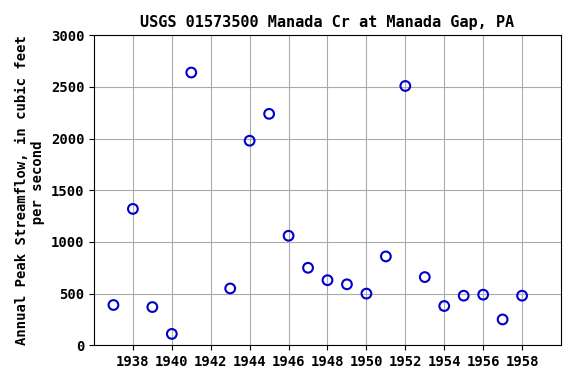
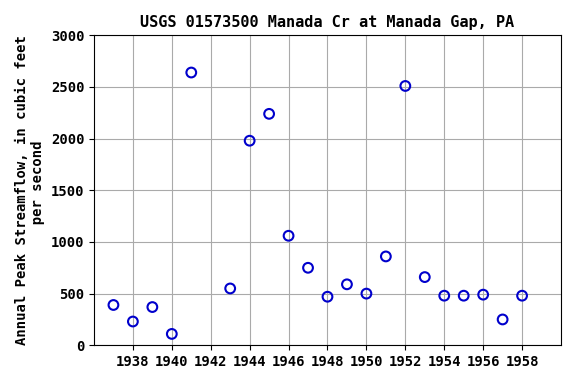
1938: 1320 -> 230
1948: 630 -> 470
1954: 380 -> 480
